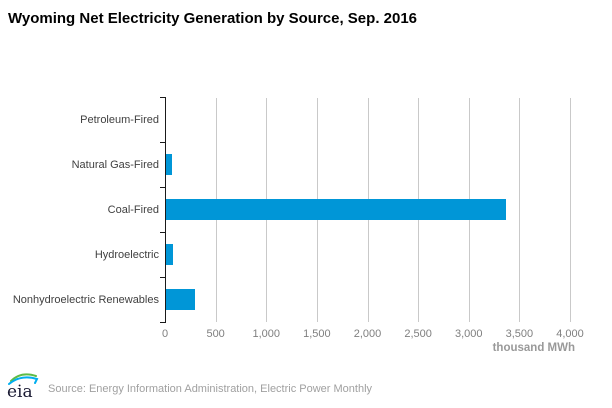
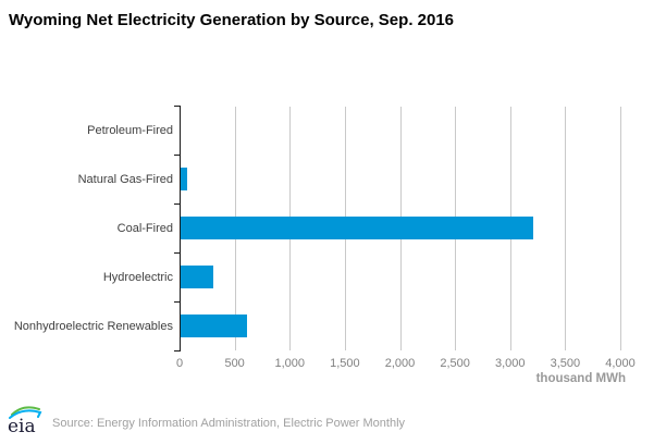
Coal-Fired: 3400 -> 3200
Hydroelectric: 100 -> 300
Nonhydroelectric Renewables: 300 -> 600
